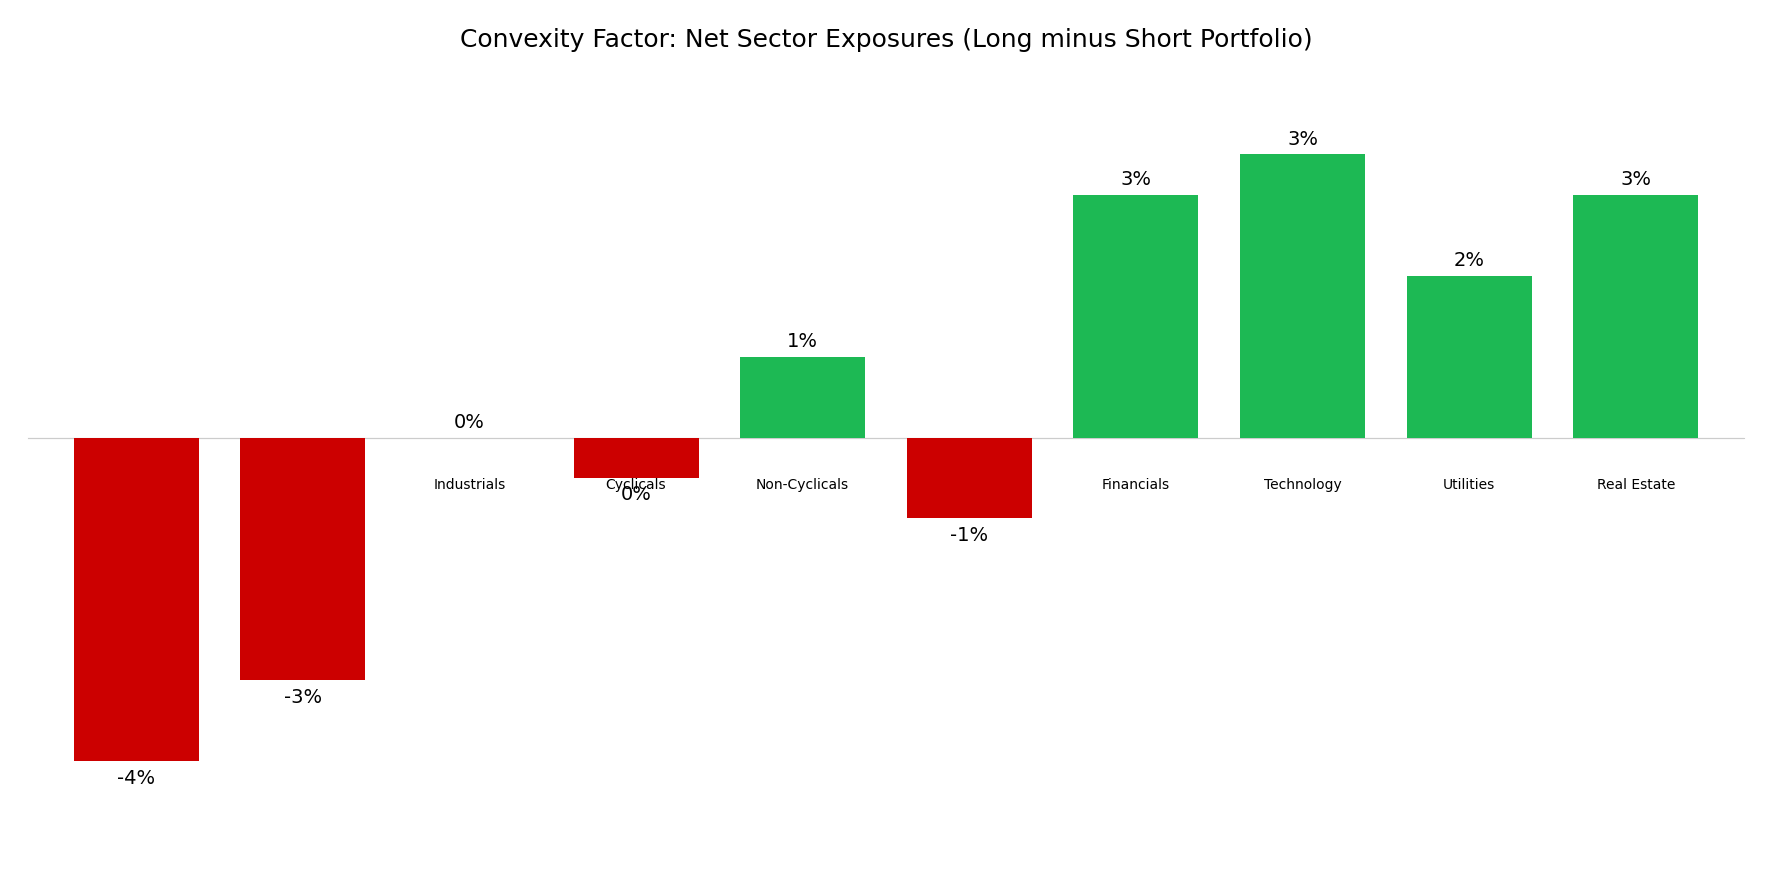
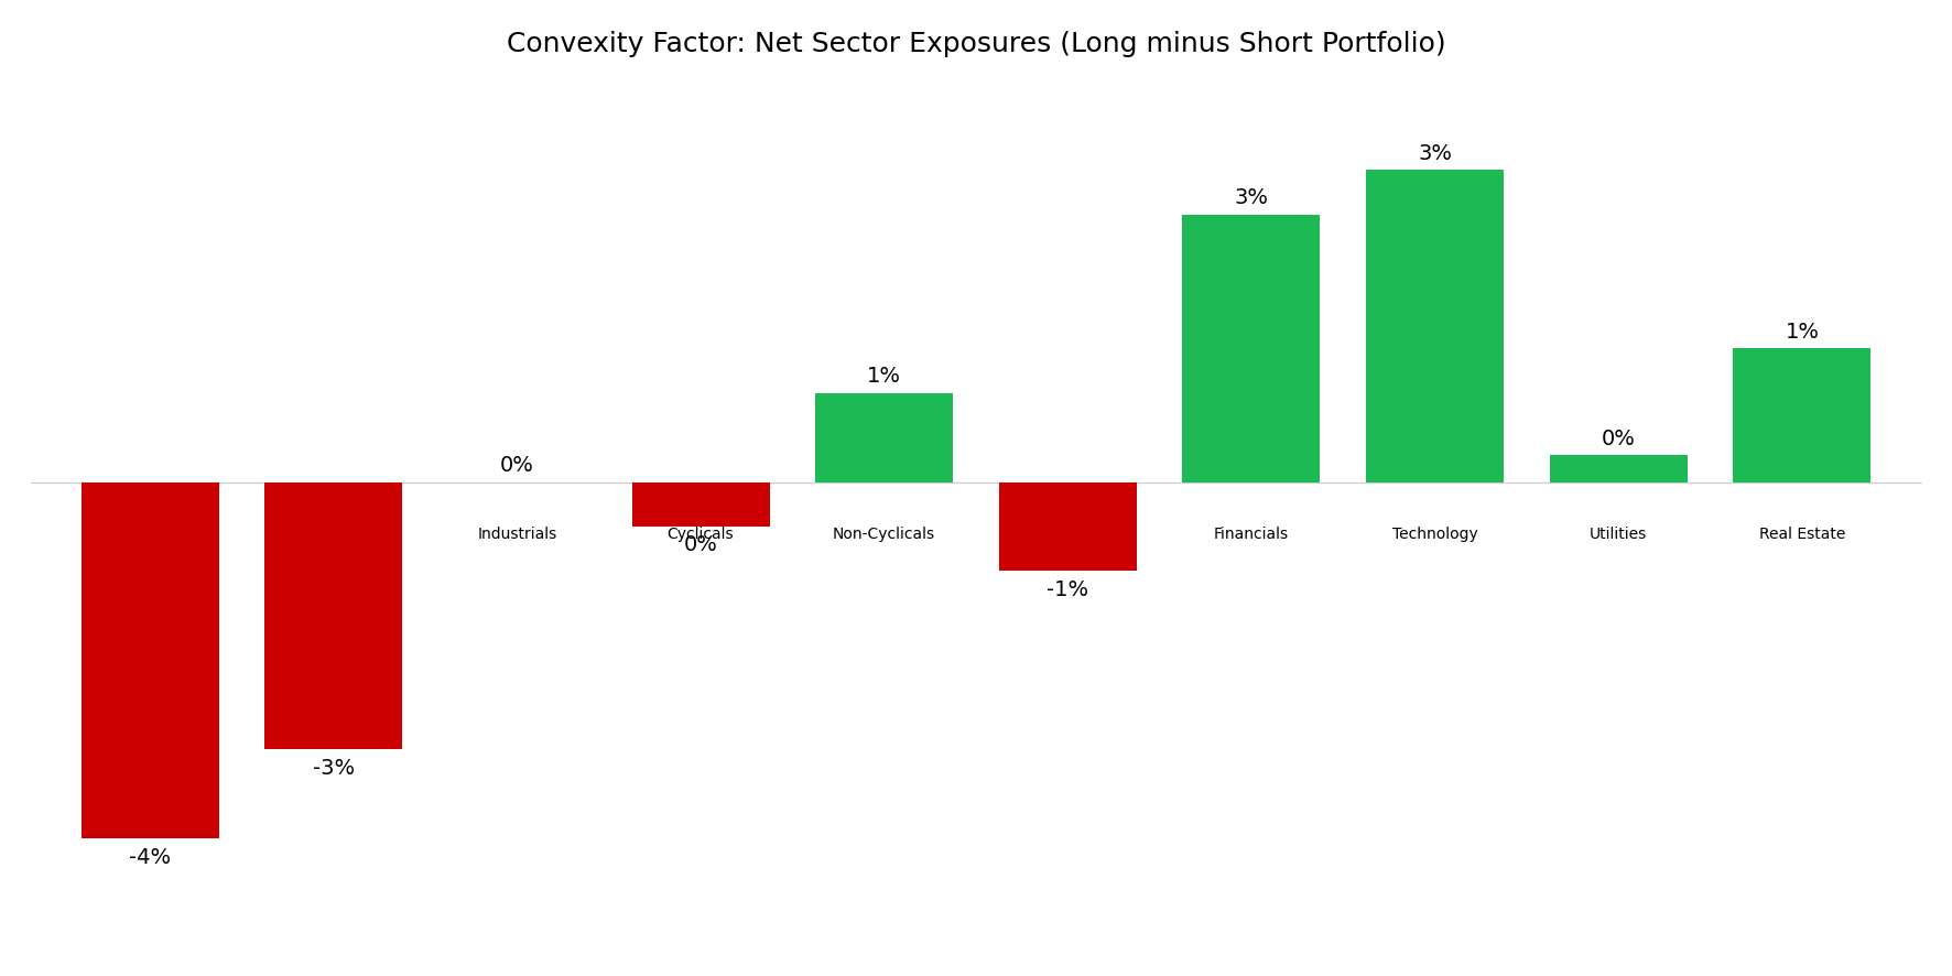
Utilities: 2% -> 0%
Real Estate: 3% -> 1%
